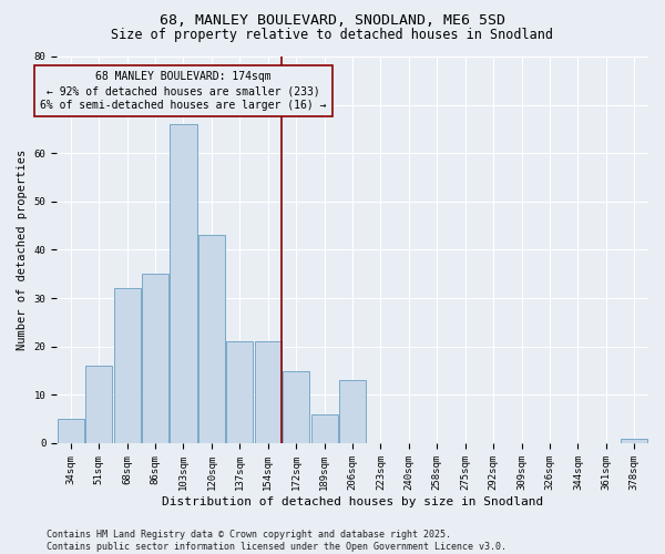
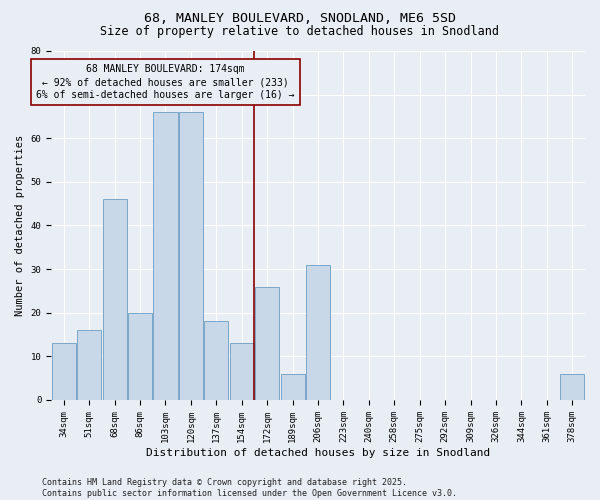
34sqm: 5 -> 13
68sqm: 32 -> 46
86sqm: 35 -> 20
120sqm: 43 -> 66
137sqm: 21 -> 18
154sqm: 21 -> 13
172sqm: 15 -> 26
206sqm: 13 -> 31
378sqm: 1 -> 6
